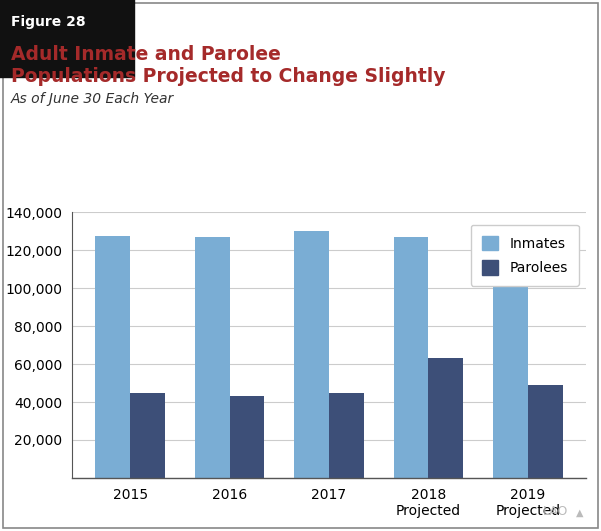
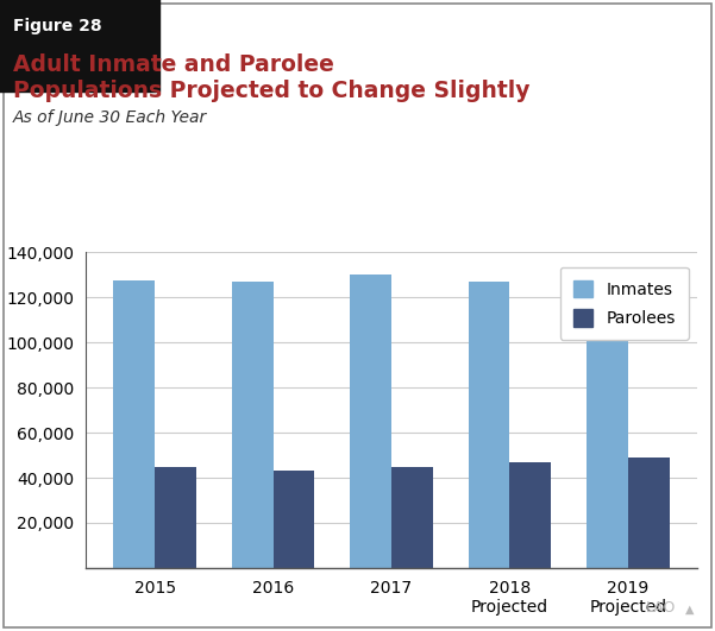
Parolees/2018 Projected: 63,000 -> 47,000
